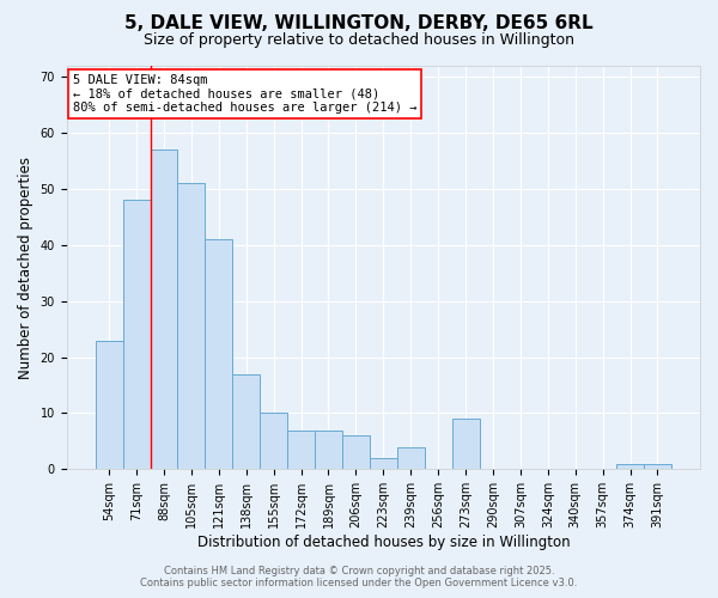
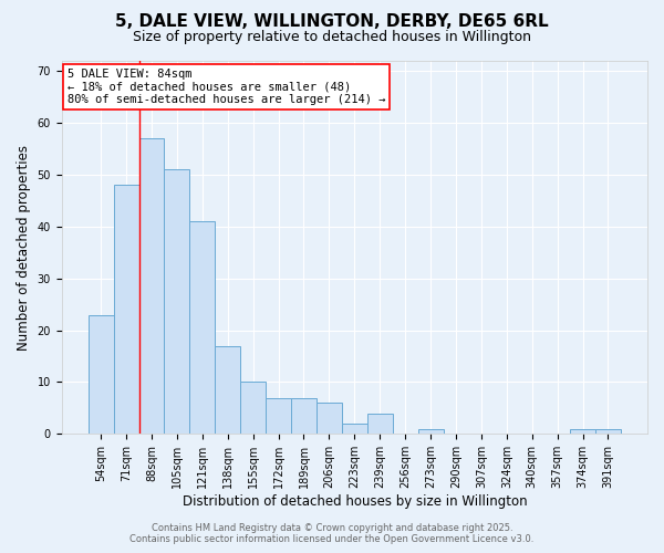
273sqm: 9 -> 1
